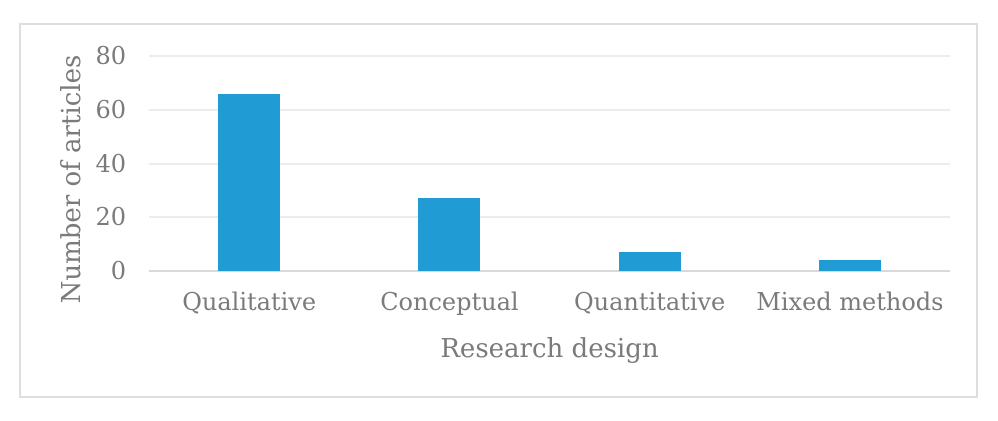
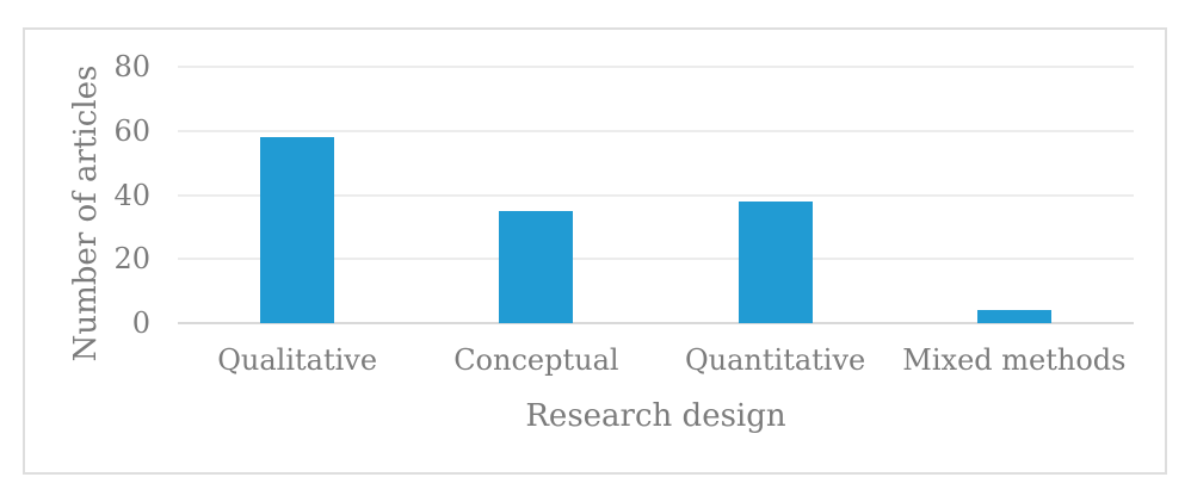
Qualitative: 66 -> 58
Conceptual: 27 -> 35
Quantitative: 7 -> 38
